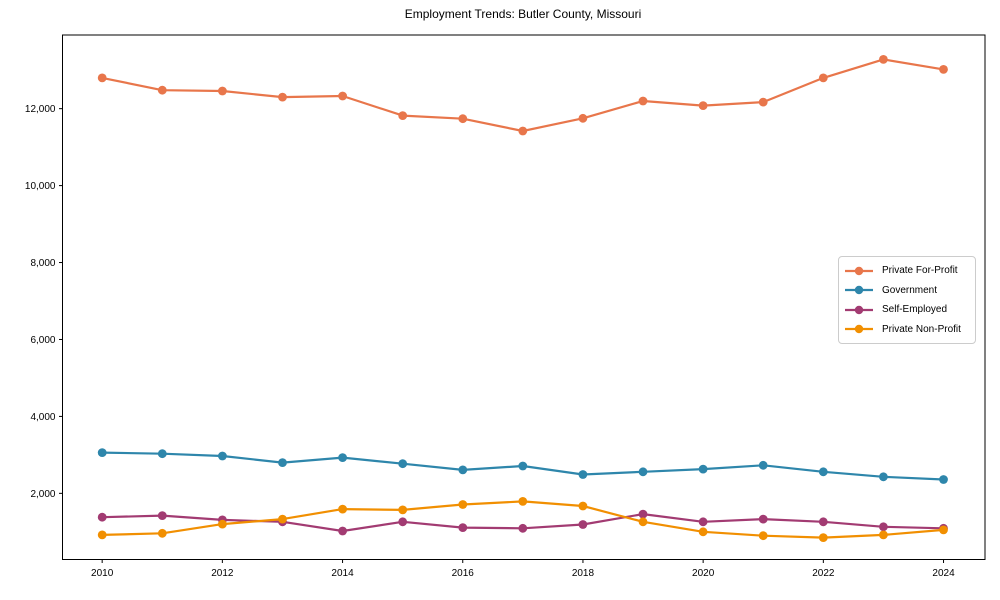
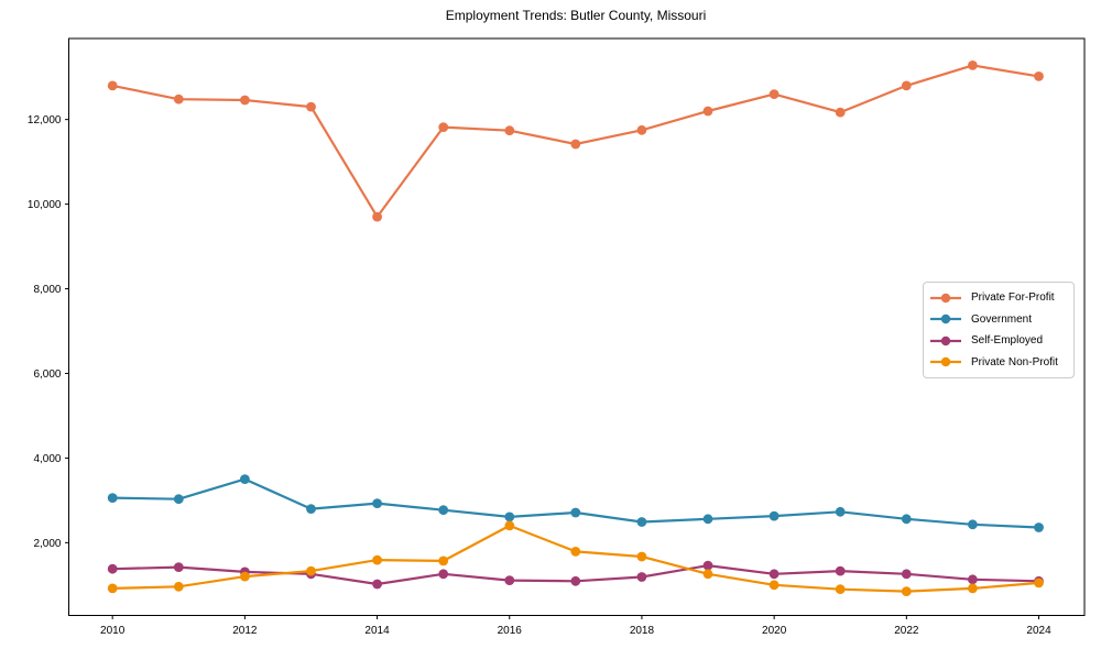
Government/2012: 3000 -> 3500
Private For-Profit/2014: 12300 -> 9700
Private Non-Profit/2016: 1700 -> 2400
Private For-Profit/2020: 12100 -> 12600
